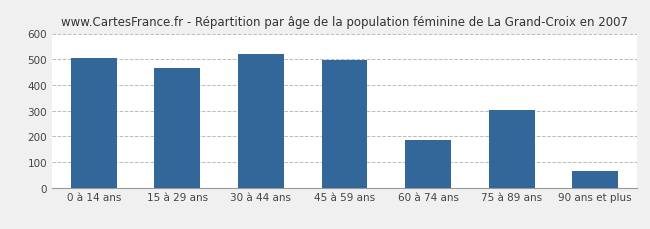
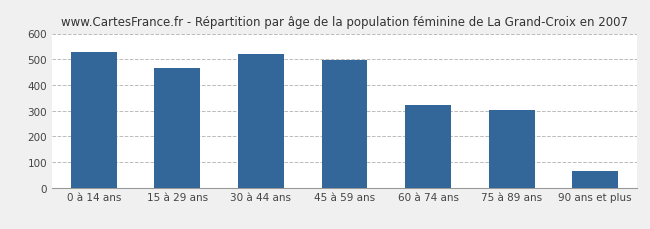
0 à 14 ans: 505 -> 527
60 à 74 ans: 185 -> 323
